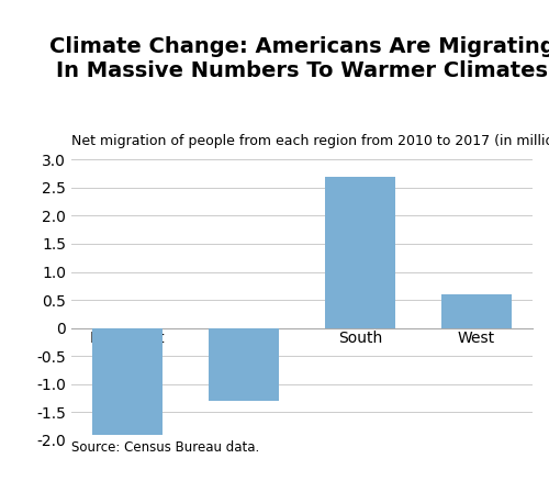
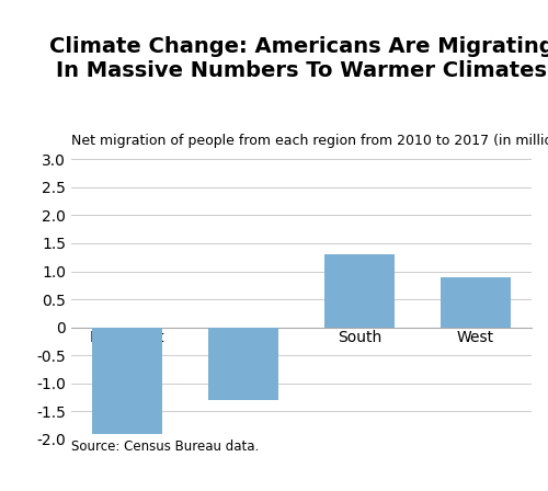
South: 2.7 -> 1.3
West: 0.6 -> 0.9
